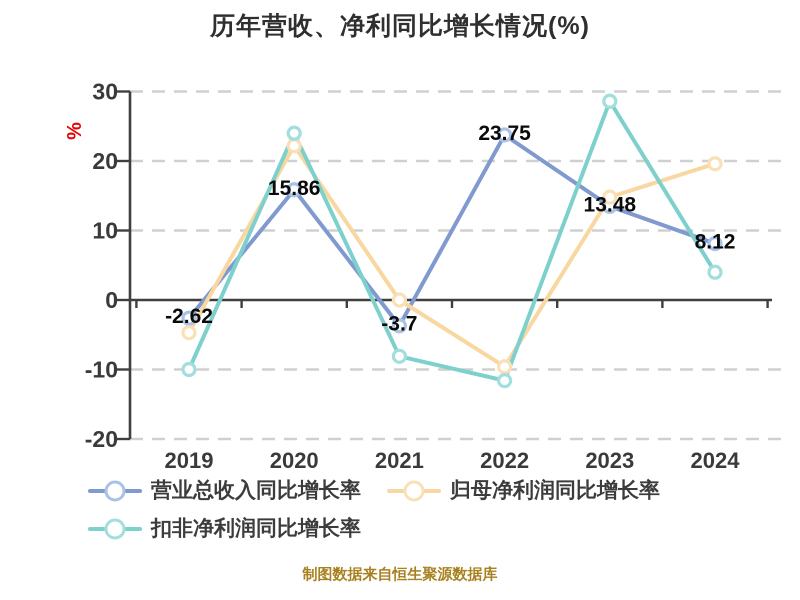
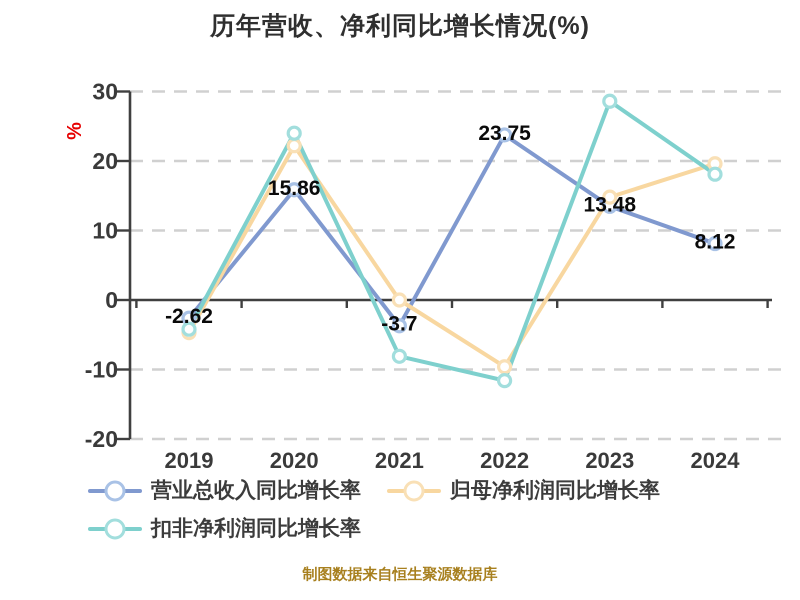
扣非净利润同比增长率/2019: -10 -> -4
扣非净利润同比增长率/2024: 4 -> 18
